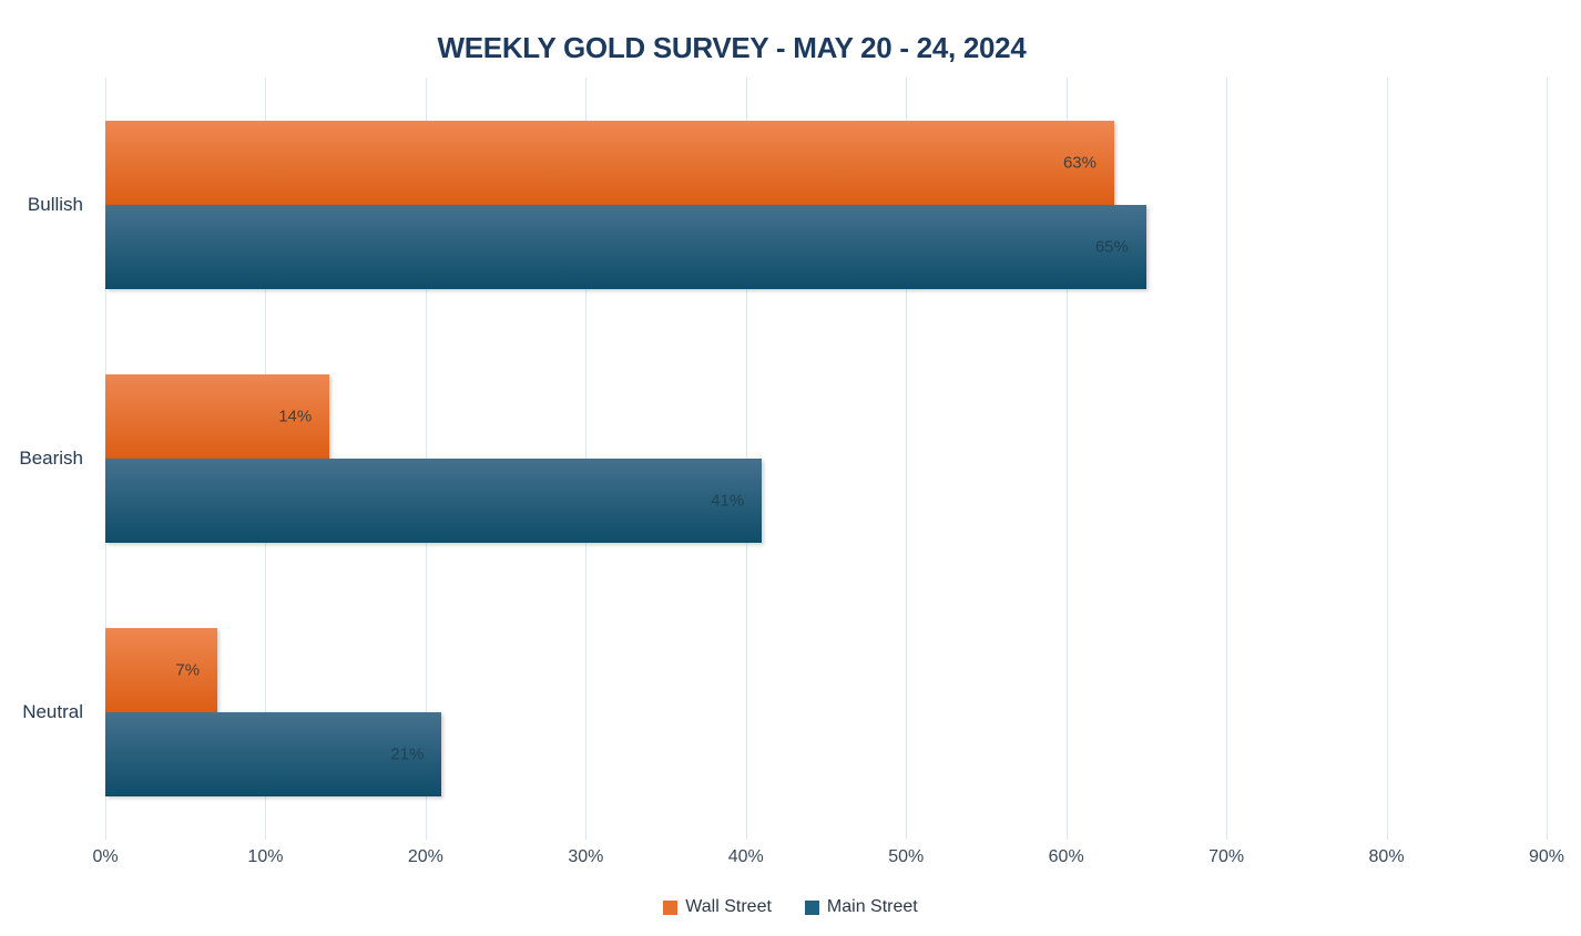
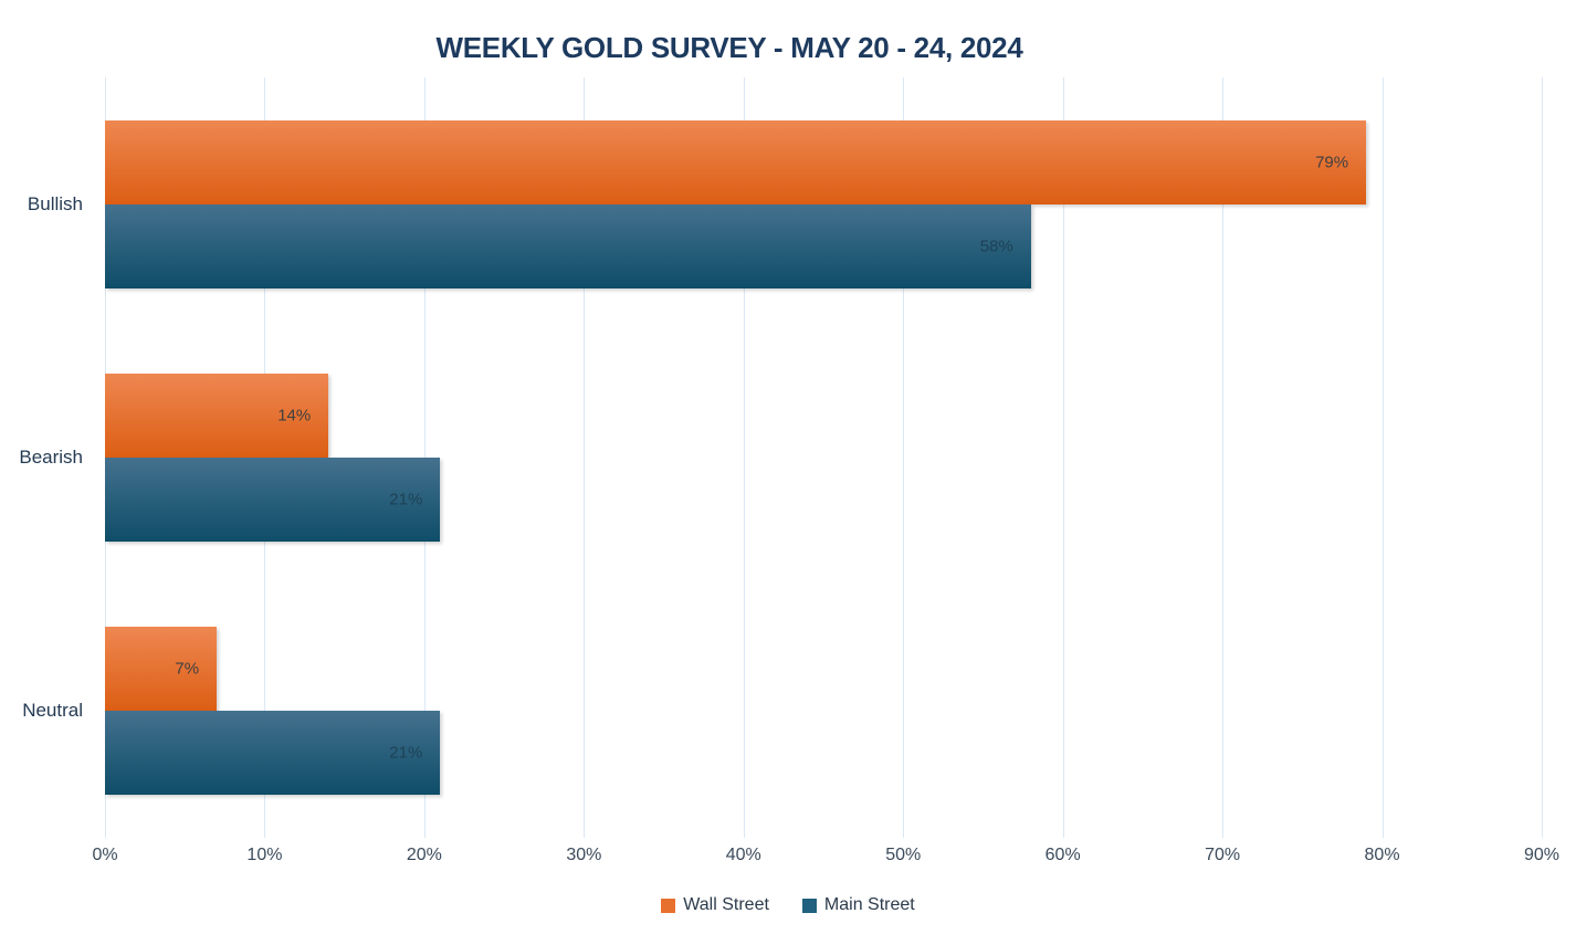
Wall Street/Bullish: 63% -> 79%
Main Street/Bullish: 65% -> 58%
Main Street/Bearish: 41% -> 21%
